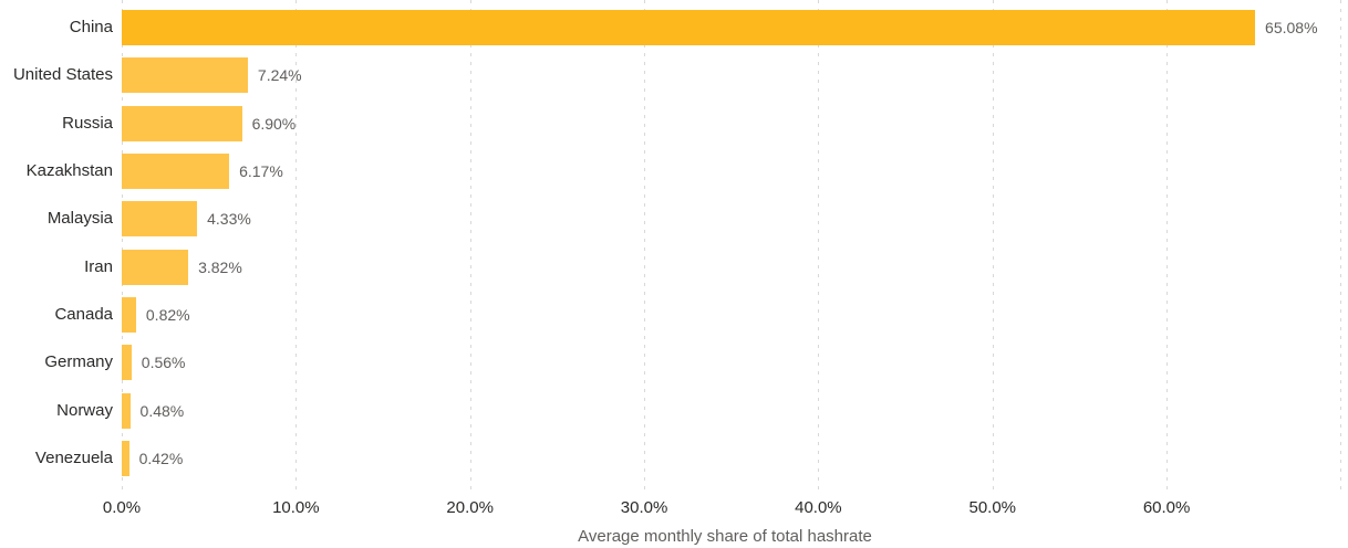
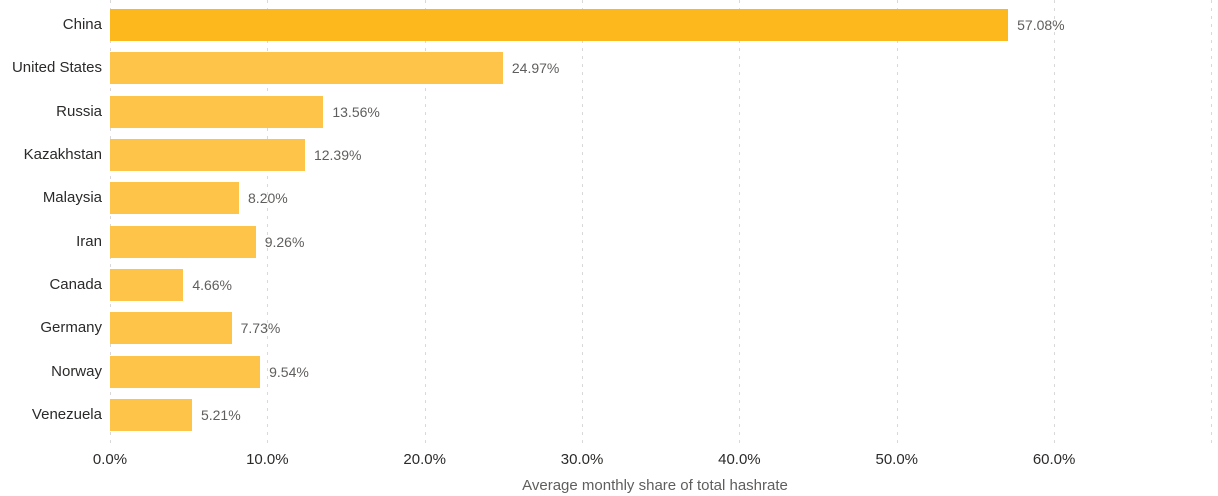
China: 65.08% -> 57.08%
United States: 7.24% -> 24.97%
Russia: 6.90% -> 13.56%
Kazakhstan: 6.17% -> 12.39%
Malaysia: 4.33% -> 8.20%
Iran: 3.82% -> 9.26%
Canada: 0.82% -> 4.66%
Germany: 0.56% -> 7.73%
Norway: 0.48% -> 9.54%
Venezuela: 0.42% -> 5.21%
